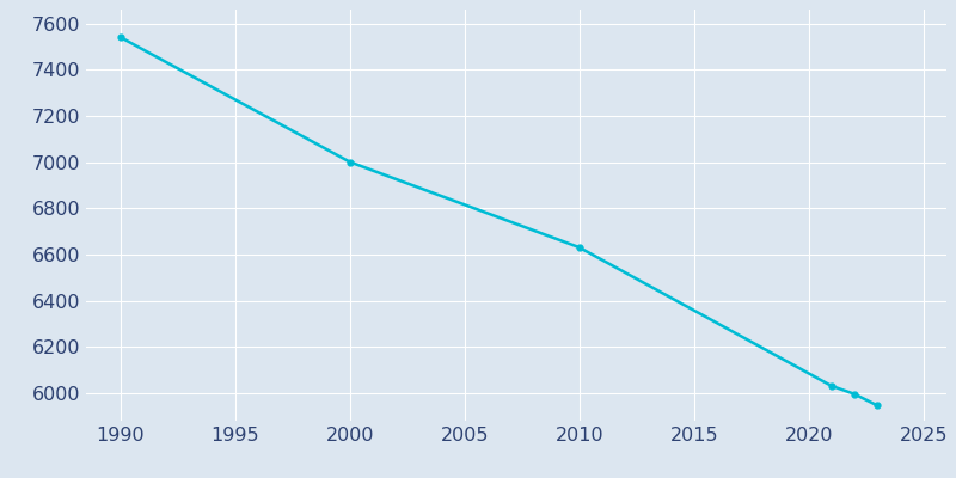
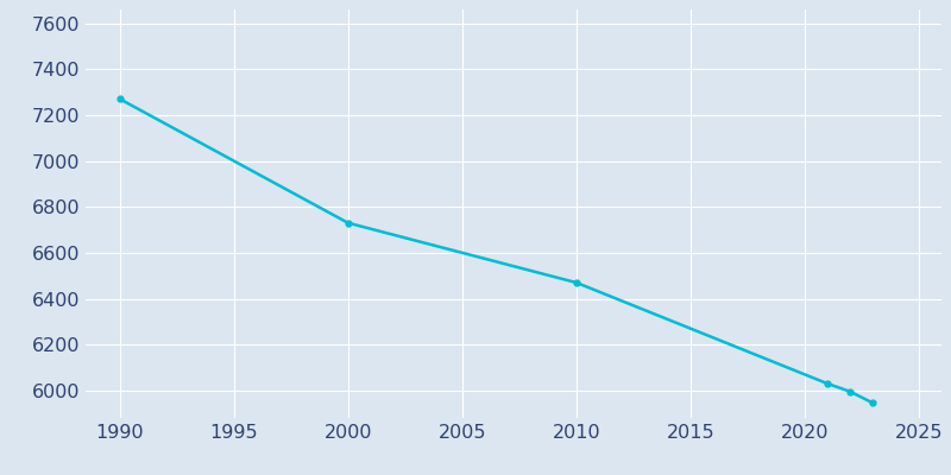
1990: 7540 -> 7270
2000: 7000 -> 6730
2010: 6630 -> 6470
